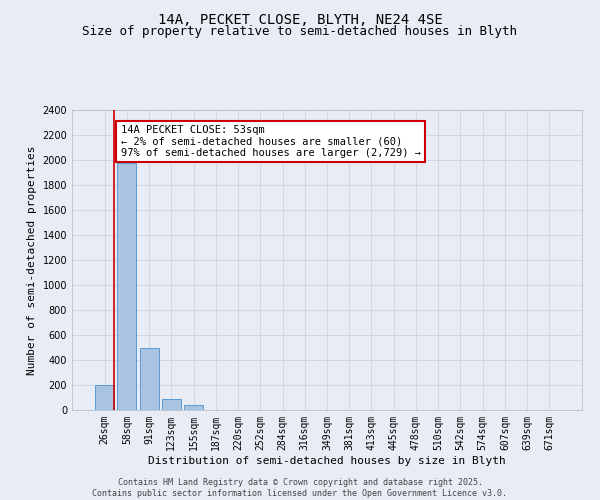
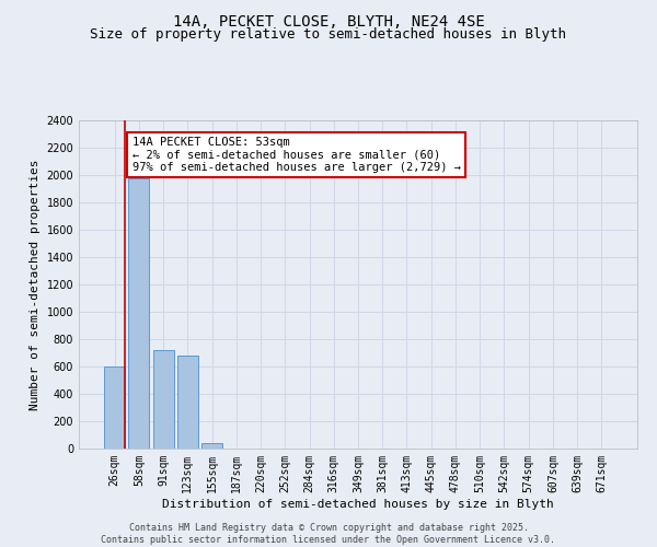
26sqm: 200 -> 600
91sqm: 500 -> 720
123sqm: 90 -> 680
